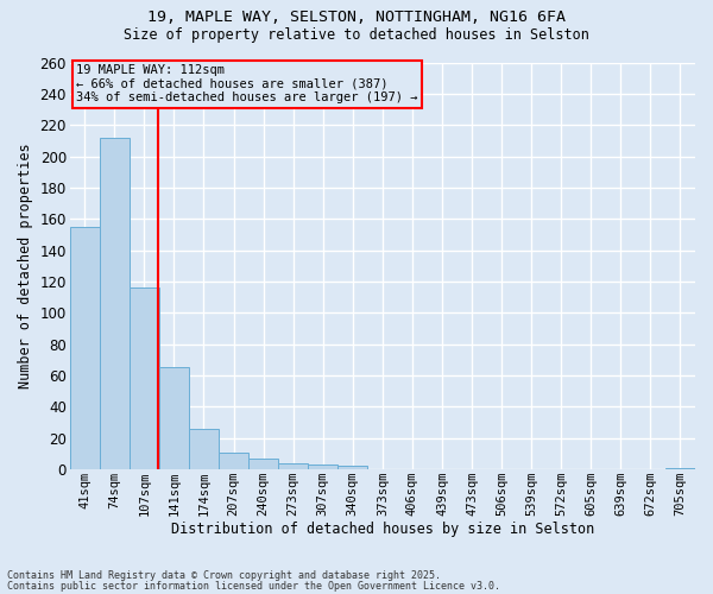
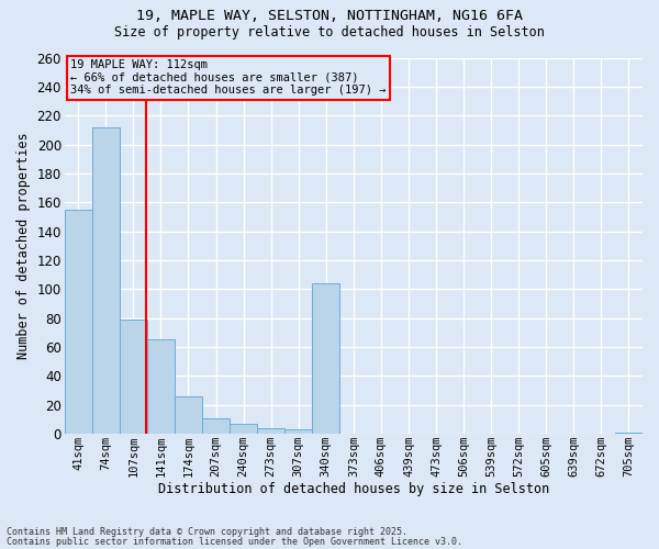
107sqm: 116 -> 79
340sqm: 2 -> 104
